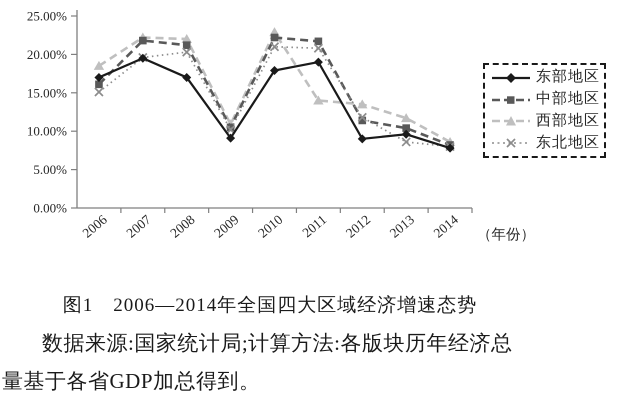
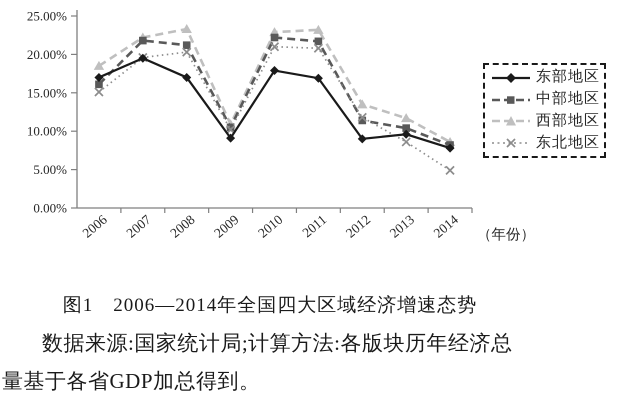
西部地区/2008: 22% -> 23%
东部地区/2011: 19% -> 17%
西部地区/2011: 14% -> 23%
东北地区/2014: 8% -> 5%
